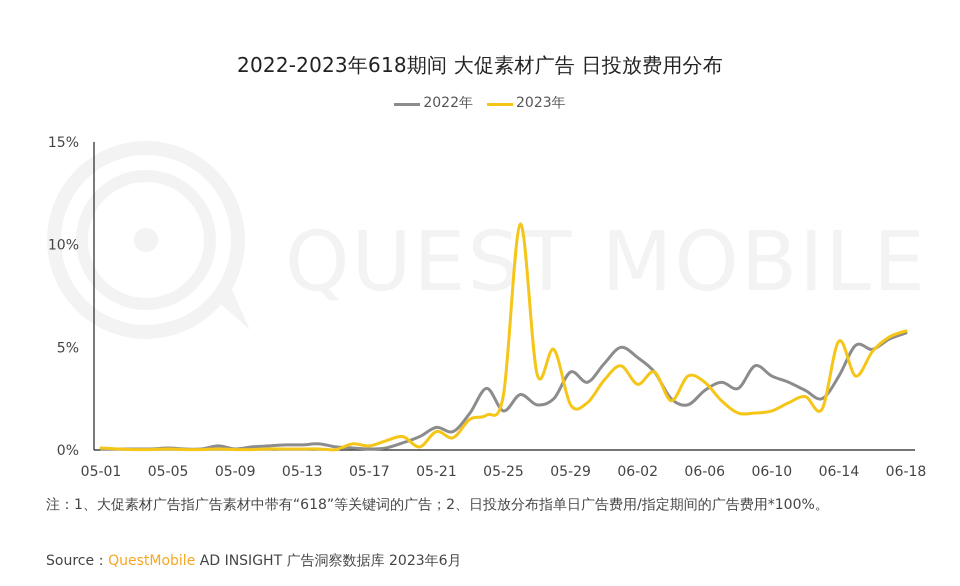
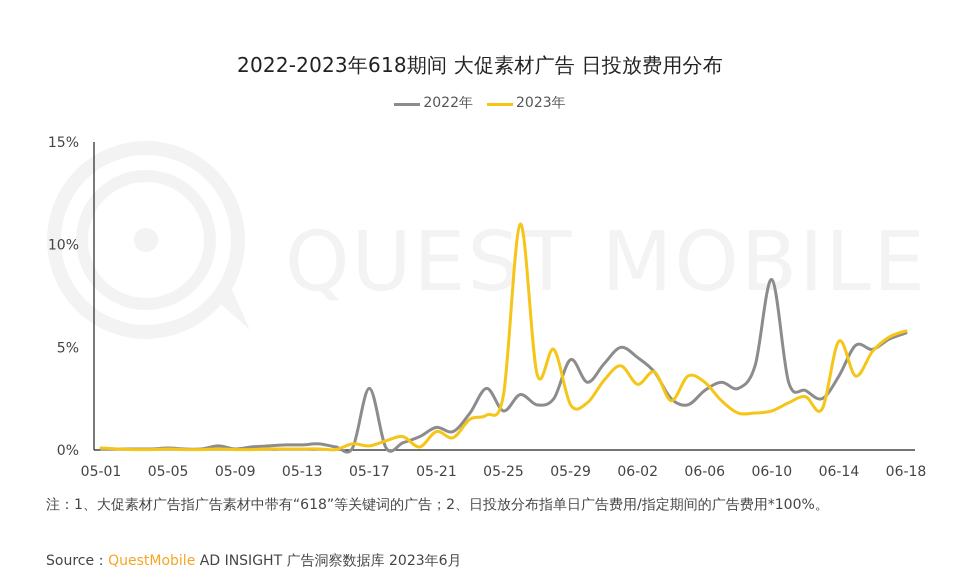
2022年/05-17: 0.1% -> 3.0%
2022年/05-29: 3.8% -> 4.4%
2022年/06-10: 3.6% -> 8.3%
